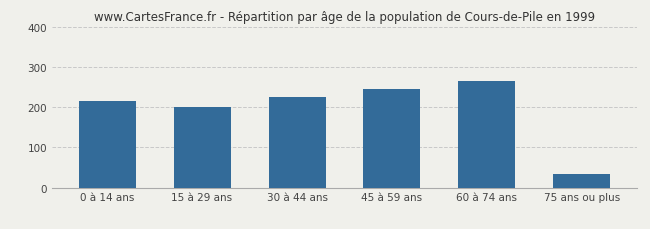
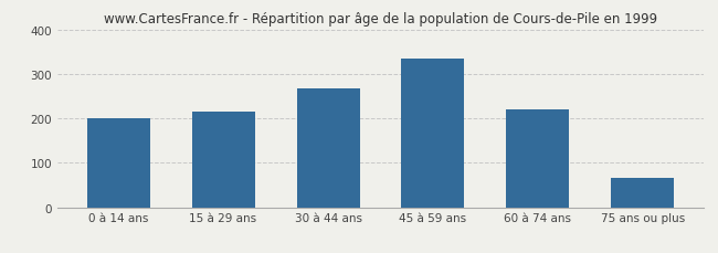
0 à 14 ans: 215 -> 200
15 à 29 ans: 200 -> 215
30 à 44 ans: 225 -> 268
45 à 59 ans: 245 -> 335
60 à 74 ans: 265 -> 220
75 ans ou plus: 35 -> 65
